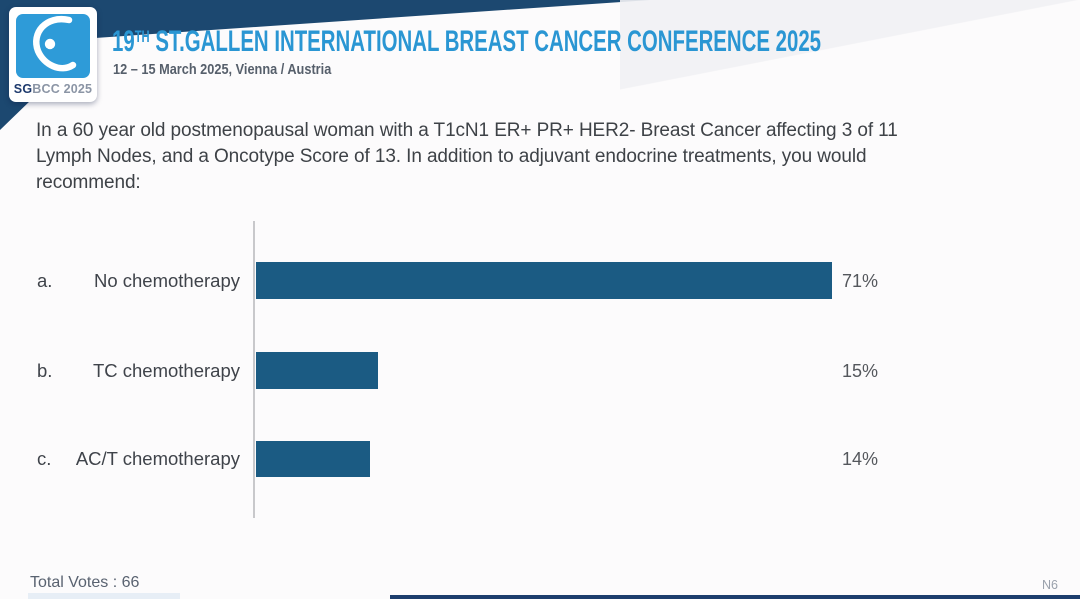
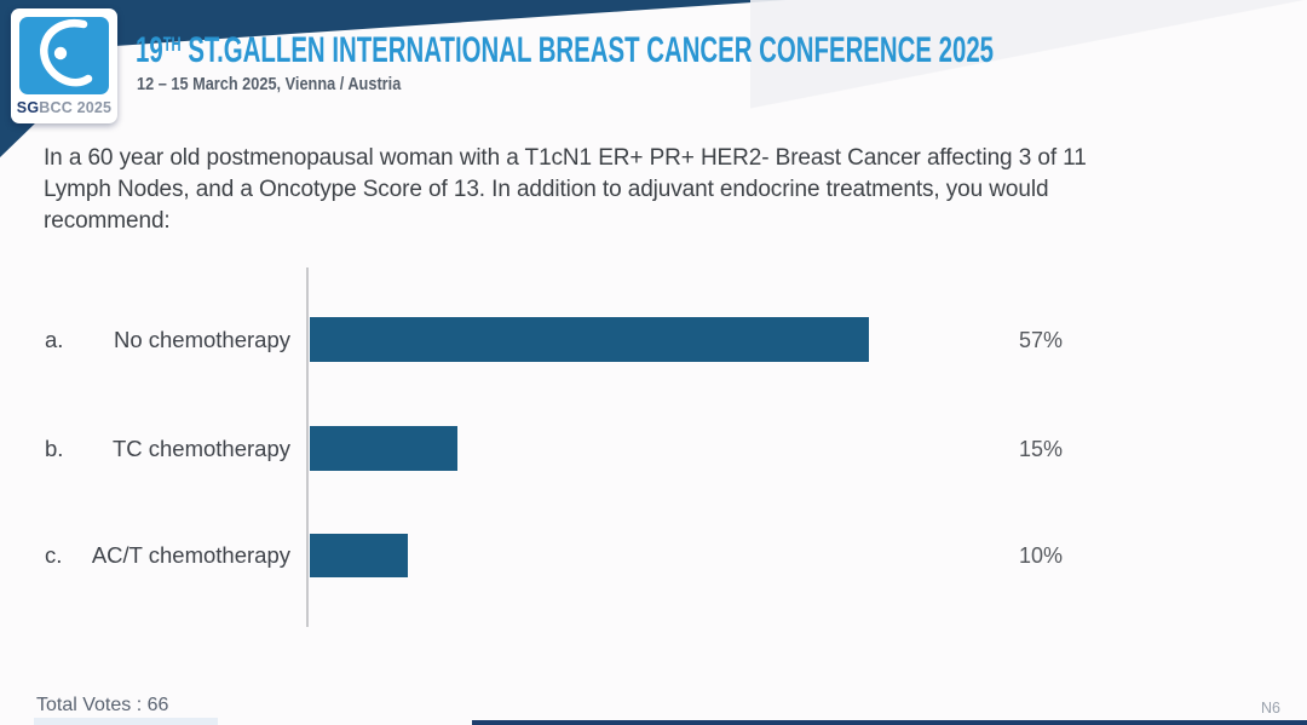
No chemotherapy: 71% -> 57%
AC/T chemotherapy: 14% -> 10%
